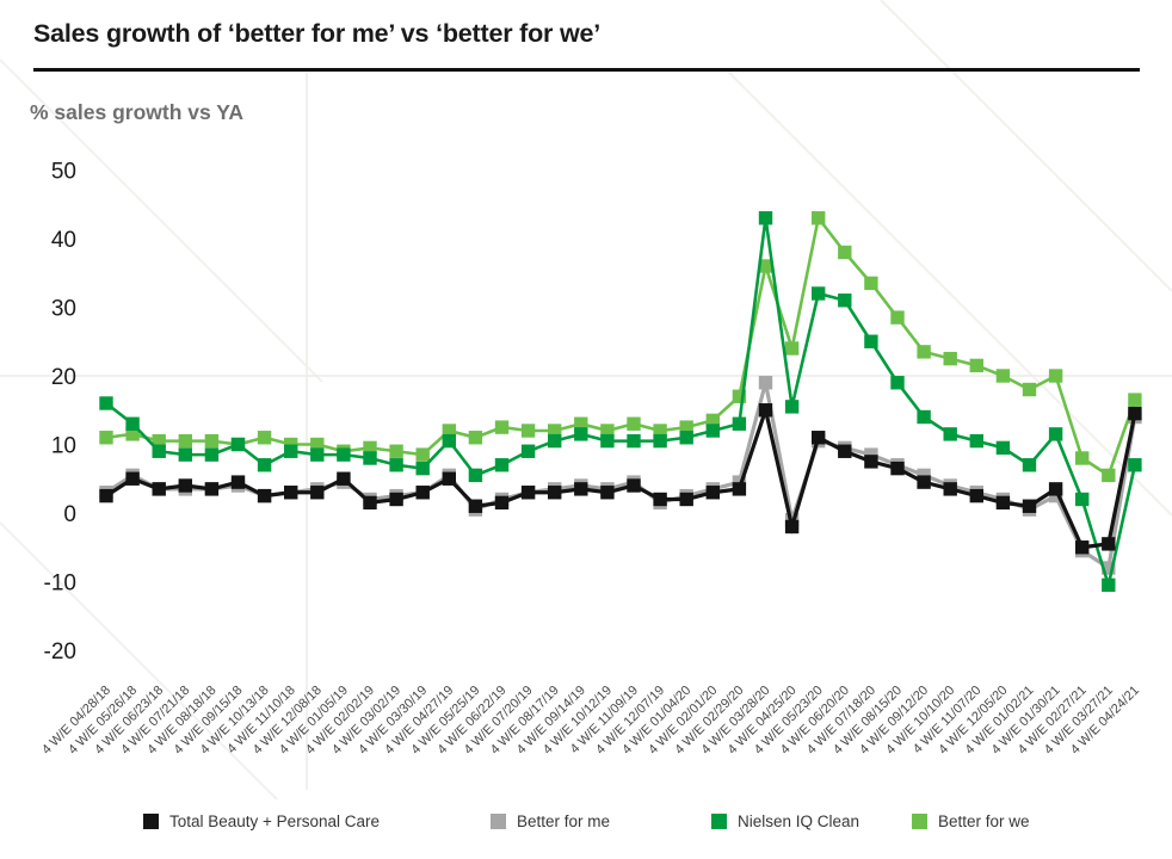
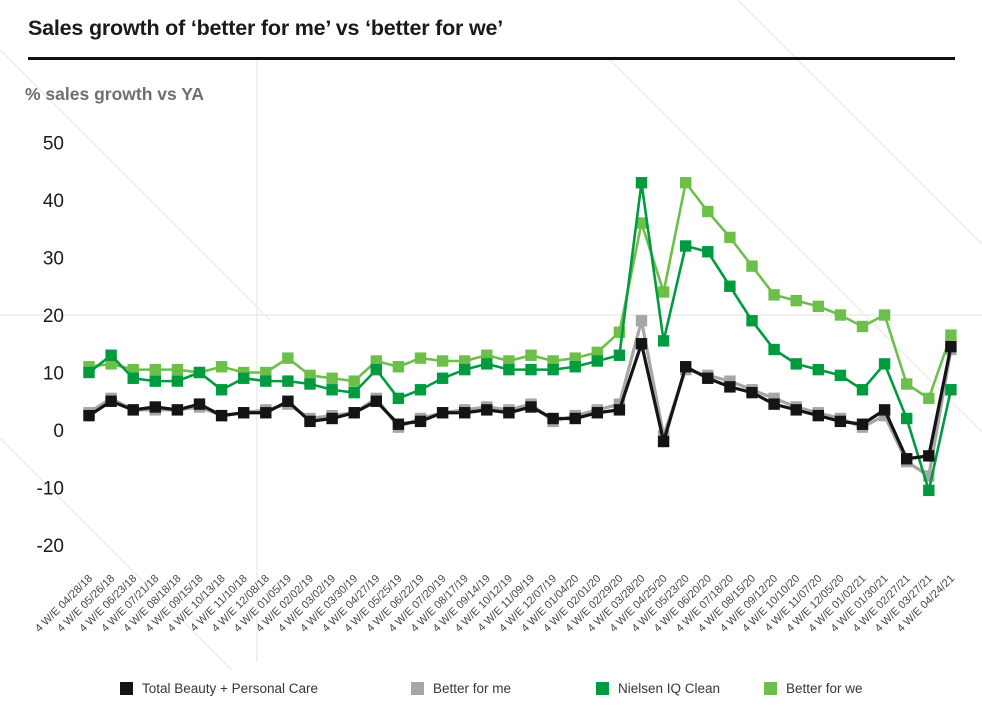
Nielsen IQ Clean/4 W/E 04/28/18: 16 -> 10
Better for we/4 W/E 01/05/19: 9 -> 12
